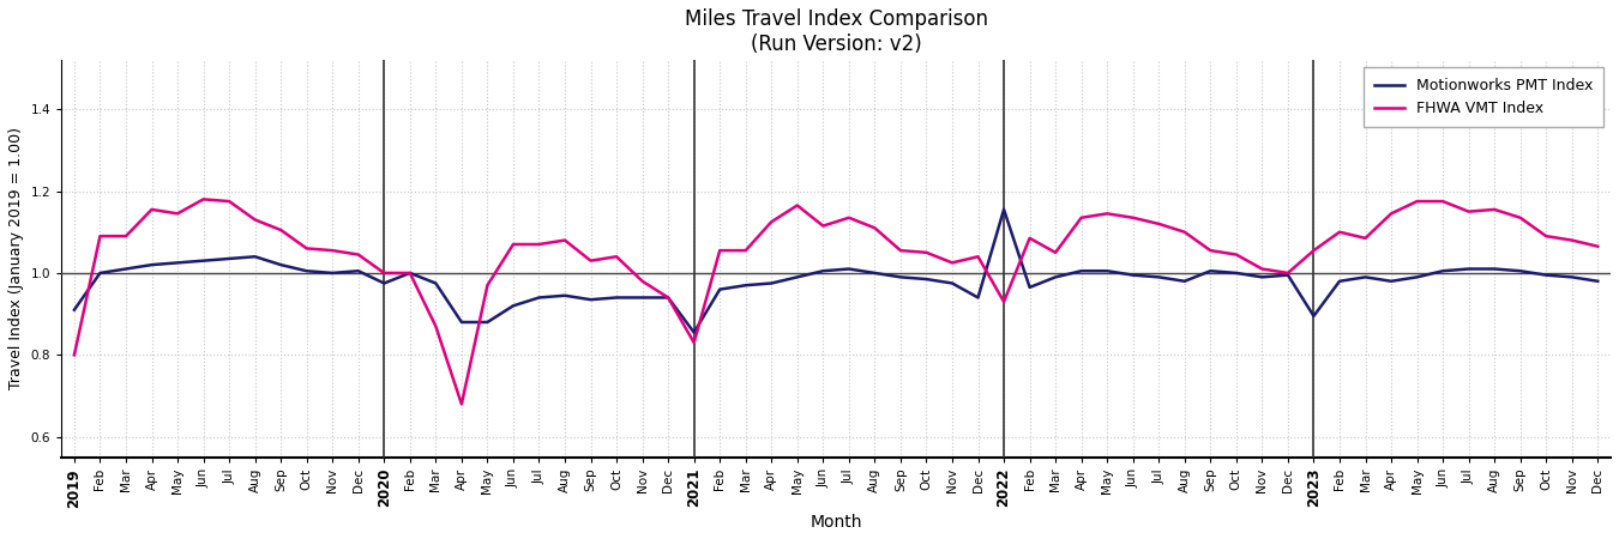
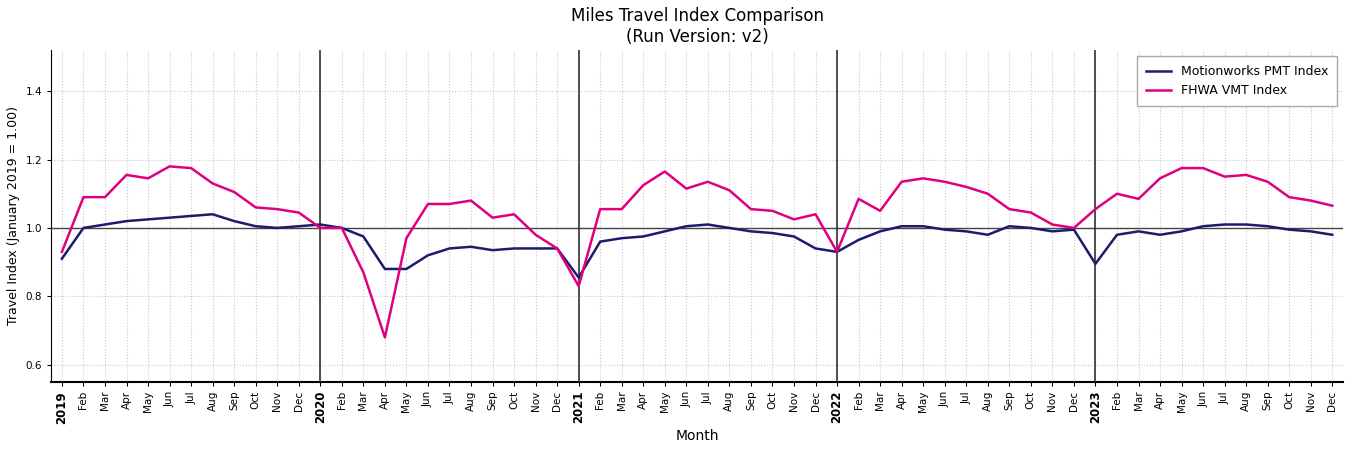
FHWA VMT Index/2019: 0.800 -> 0.930
Motionworks PMT Index/2020: 0.975 -> 1.010
Motionworks PMT Index/2022: 1.155 -> 0.930
